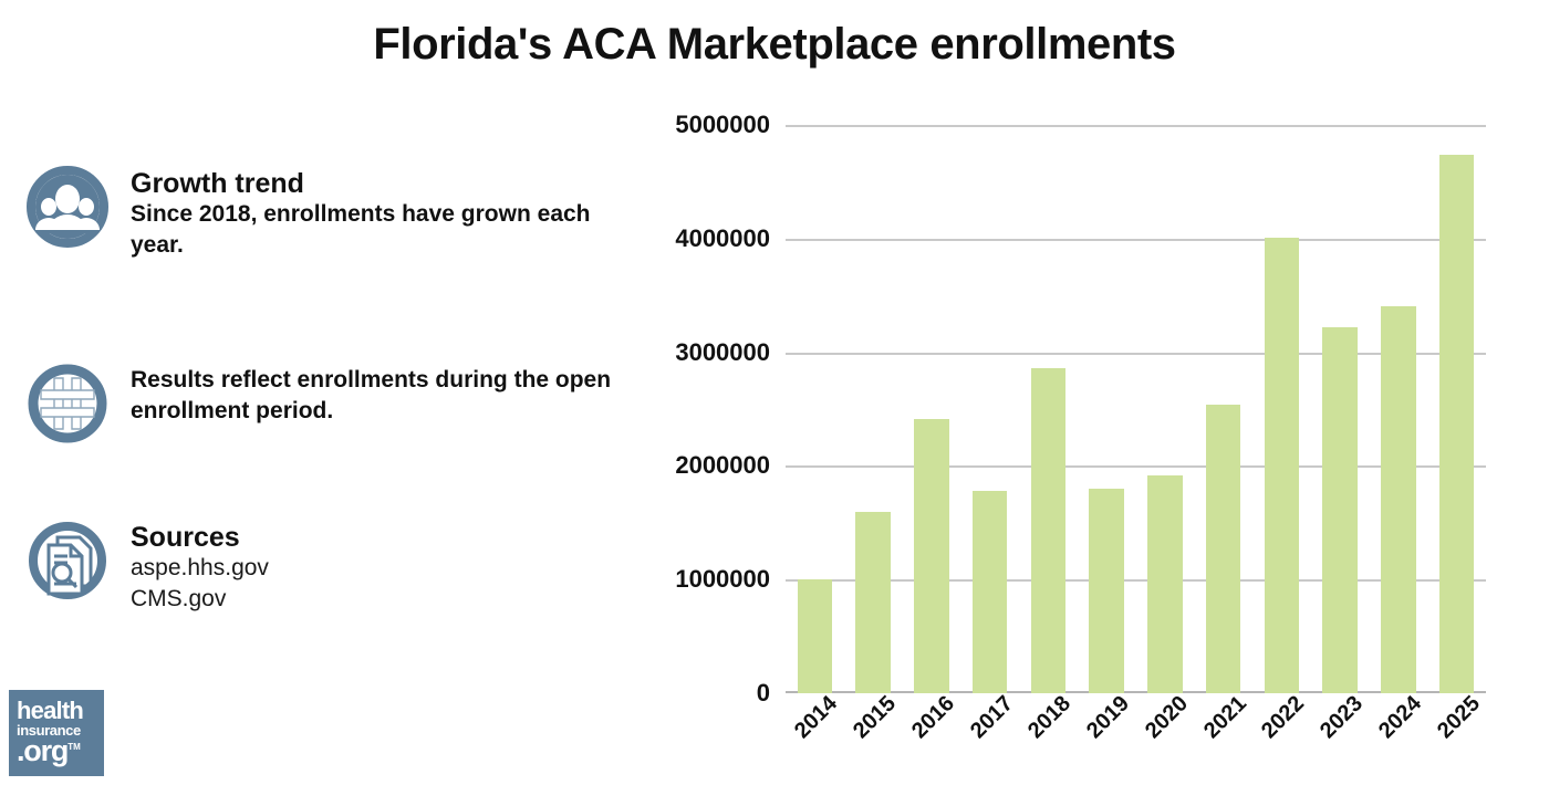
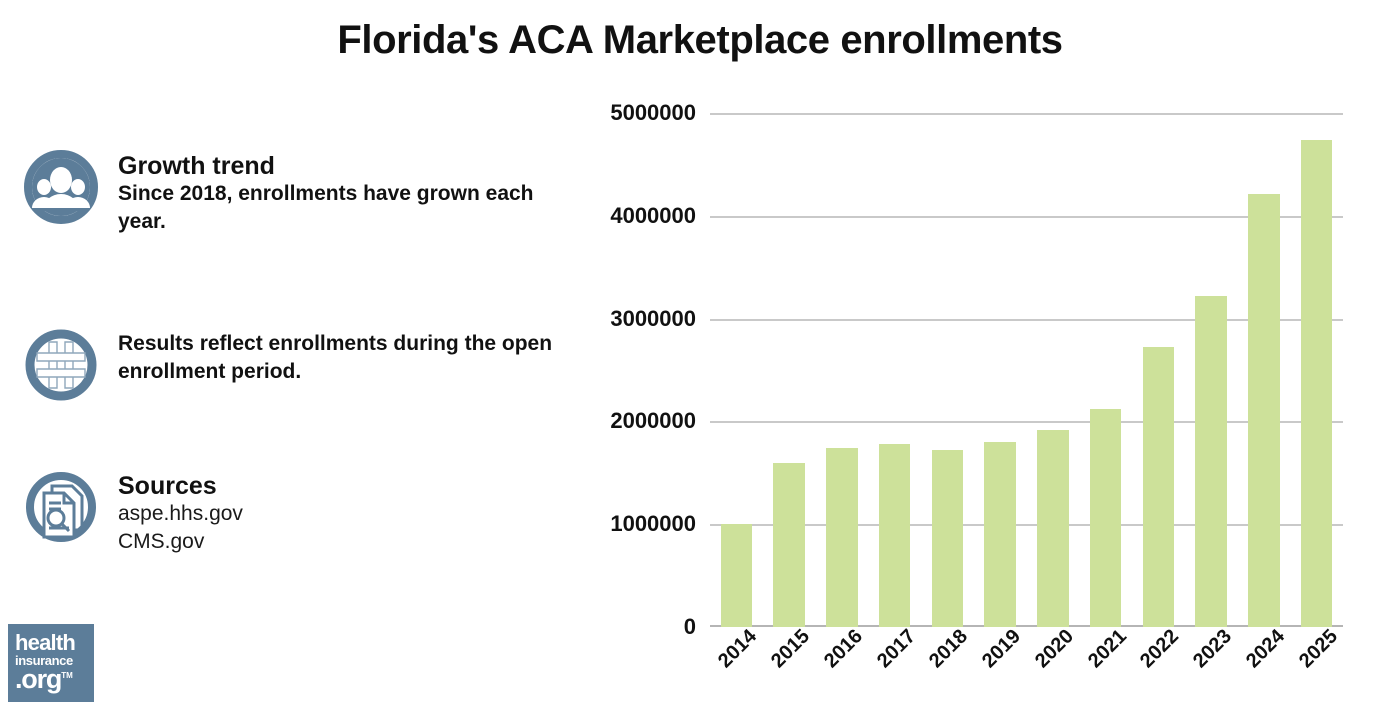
2016: 2410000 -> 1740000
2018: 2860000 -> 1720000
2021: 2540000 -> 2120000
2022: 4010000 -> 2720000
2024: 3400000 -> 4210000
